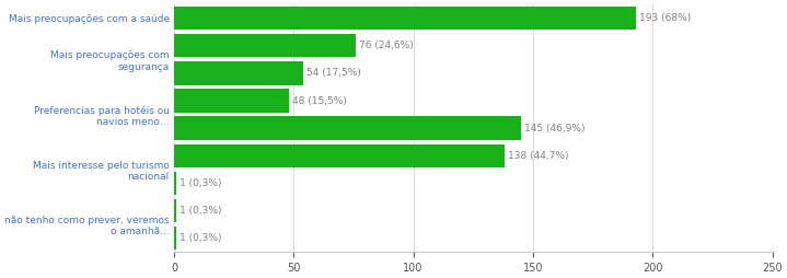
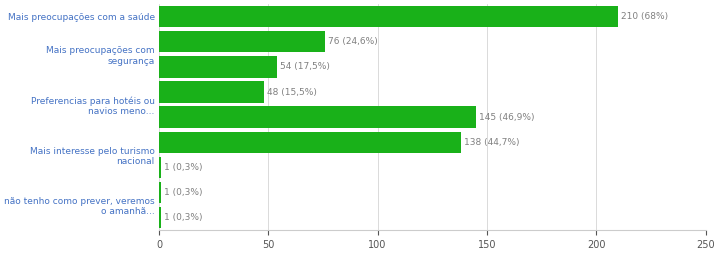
Mais preocupações com a saúde: 193 -> 210
